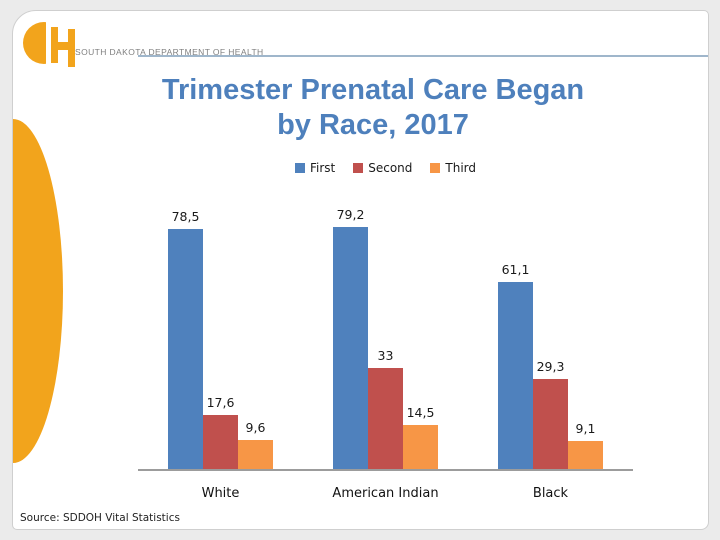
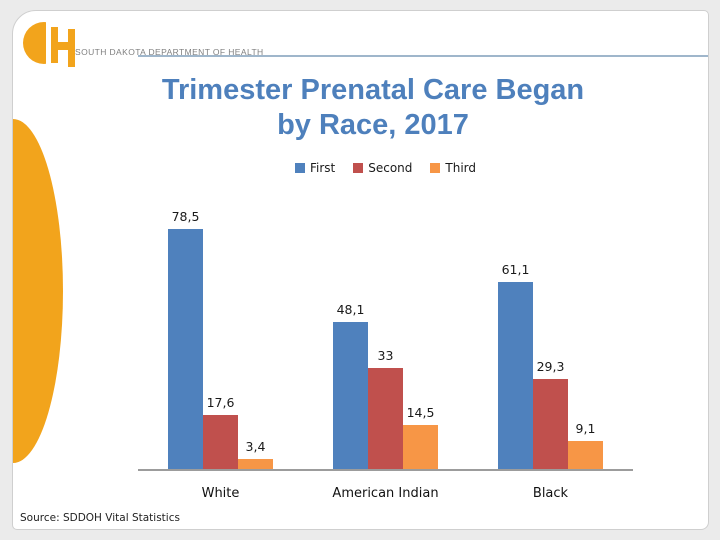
Third/White: 9,6 -> 3,4
First/American Indian: 79,2 -> 48,1
